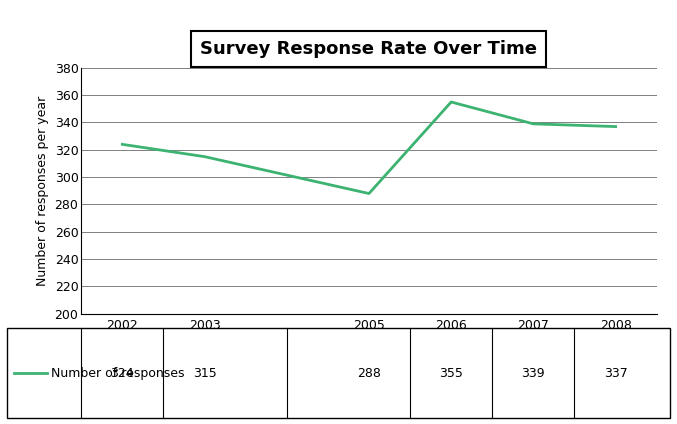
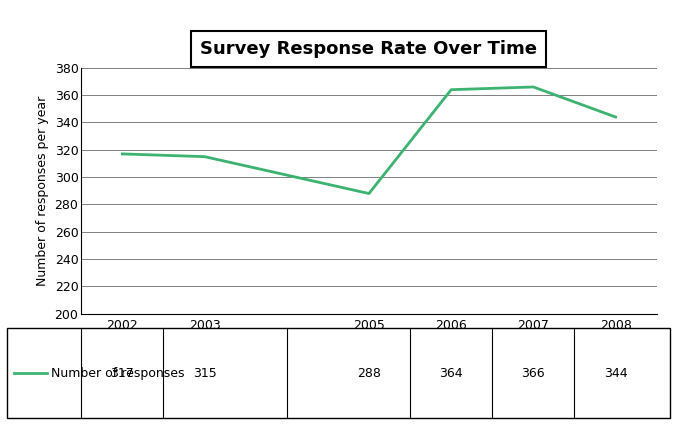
2002: 324 -> 317
2006: 355 -> 364
2007: 339 -> 366
2008: 337 -> 344
